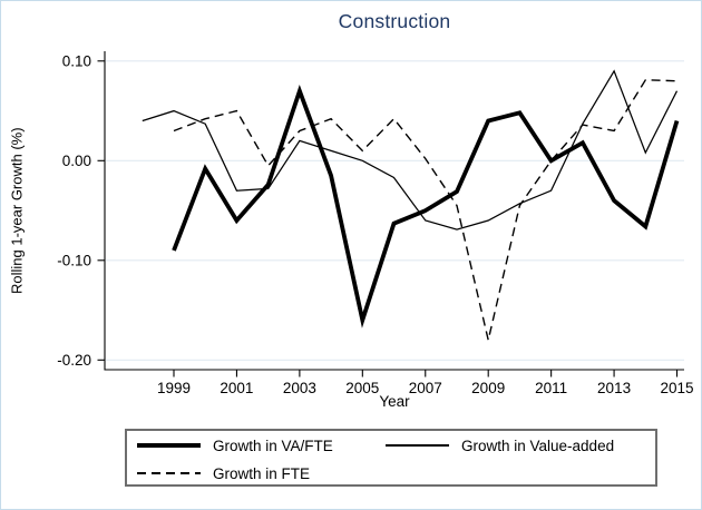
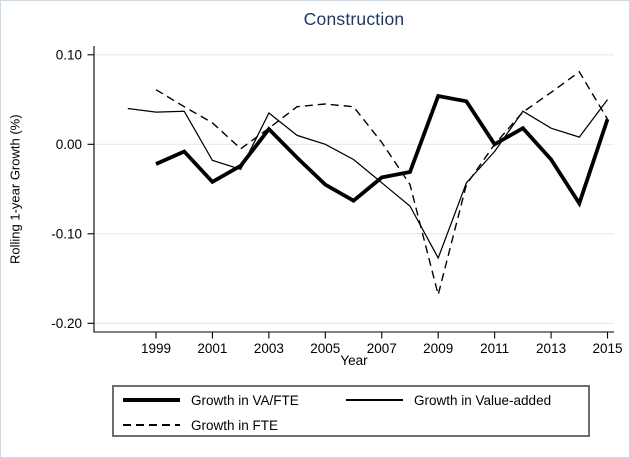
Growth in VA/FTE/1999: -0.09 -> -0.02
Growth in Value-added/1999: 0.05 -> 0.04
Growth in FTE/1999: 0.03 -> 0.06
Growth in VA/FTE/2001: -0.06 -> -0.04
Growth in Value-added/2001: -0.03 -> -0.02
Growth in FTE/2001: 0.05 -> 0.02
Growth in VA/FTE/2003: 0.07 -> 0.02
Growth in Value-added/2003: 0.02 -> 0.04
Growth in FTE/2003: 0.03 -> 0.02
Growth in VA/FTE/2005: -0.16 -> -0.04
Growth in FTE/2005: 0.01 -> 0.04
Growth in VA/FTE/2007: -0.05 -> -0.04
Growth in Value-added/2007: -0.06 -> -0.04
Growth in VA/FTE/2009: 0.04 -> 0.05
Growth in Value-added/2009: -0.06 -> -0.13
Growth in FTE/2009: -0.18 -> -0.17
Growth in Value-added/2011: -0.03 -> -0.01
Growth in VA/FTE/2013: -0.04 -> -0.02
Growth in Value-added/2013: 0.09 -> 0.02
Growth in FTE/2013: 0.03 -> 0.06
Growth in VA/FTE/2015: 0.04 -> 0.03
Growth in Value-added/2015: 0.07 -> 0.05
Growth in FTE/2015: 0.08 -> 0.03
